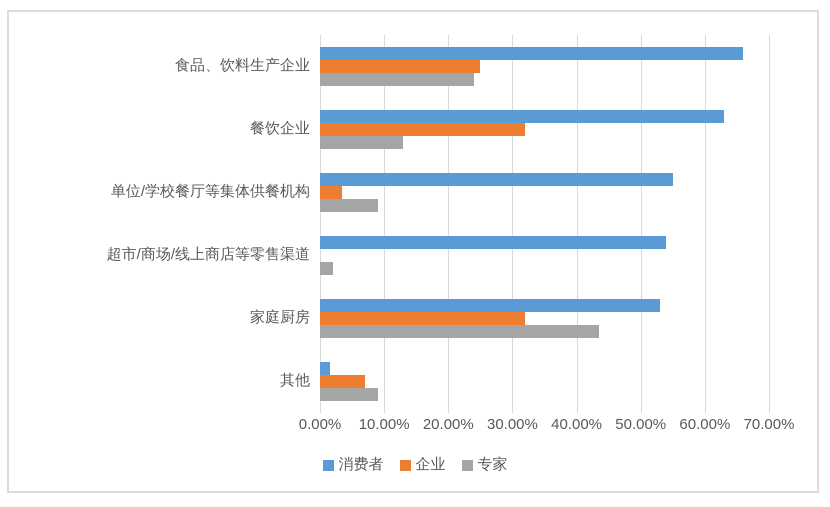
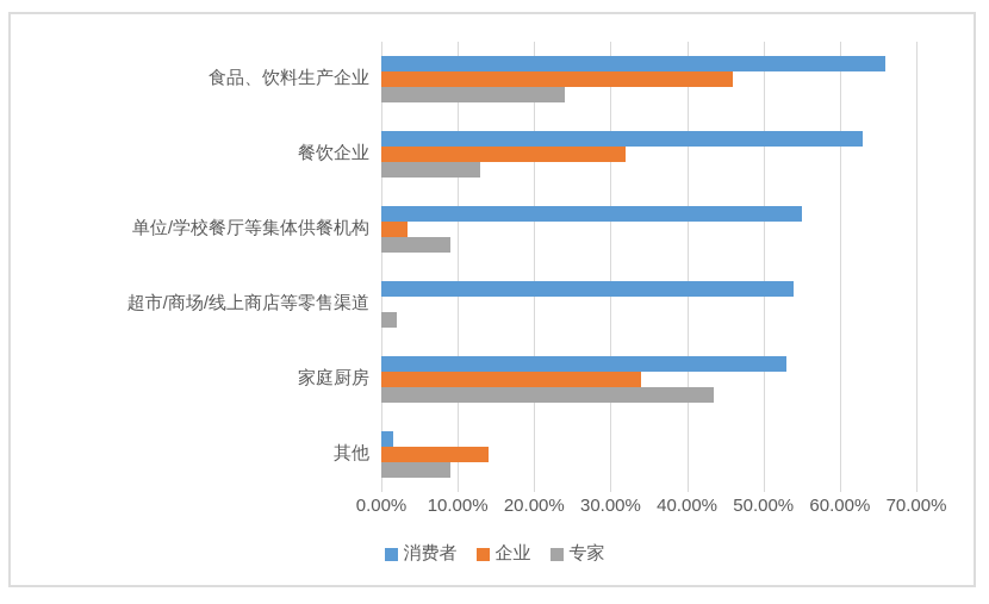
企业/食品、饮料生产企业: 25% -> 46%
企业/家庭厨房: 32% -> 34%
企业/其他: 7% -> 14%
